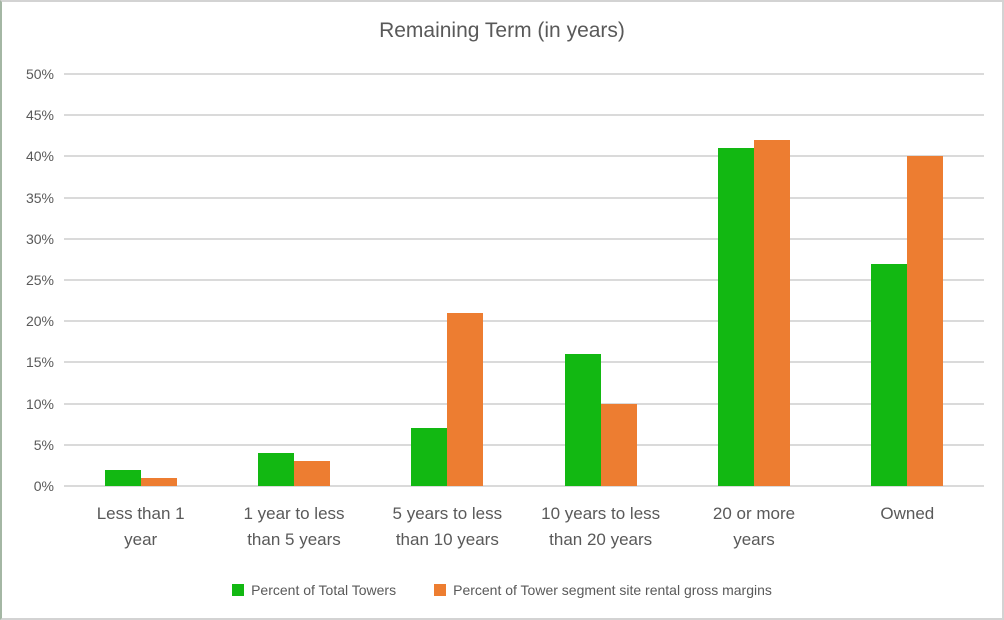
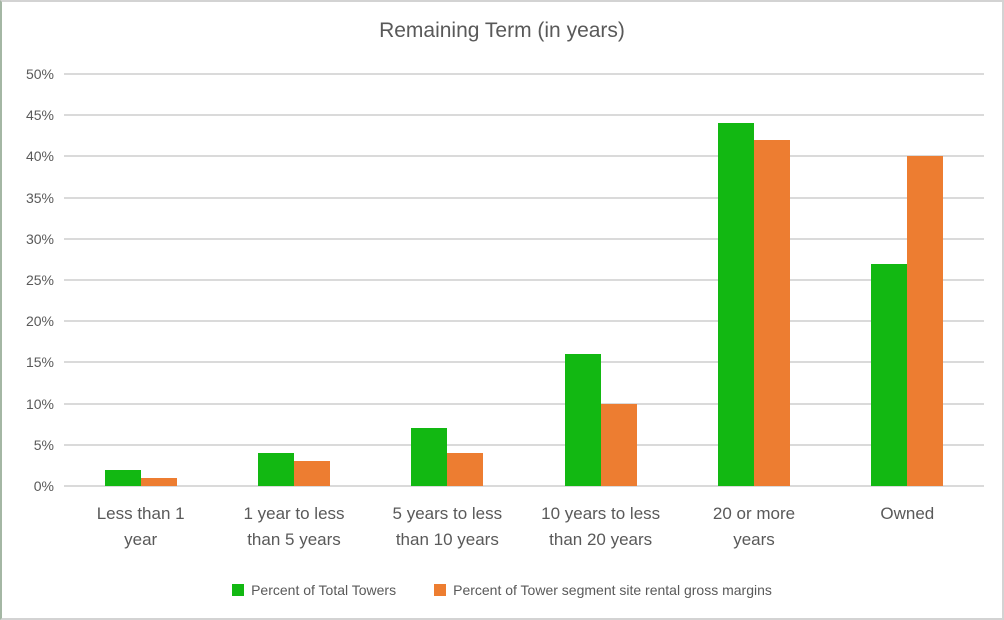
Percent of Tower segment site rental gross margins/5 years to less than 10 years: 21% -> 4%
Percent of Total Towers/20 or more years: 41% -> 44%
